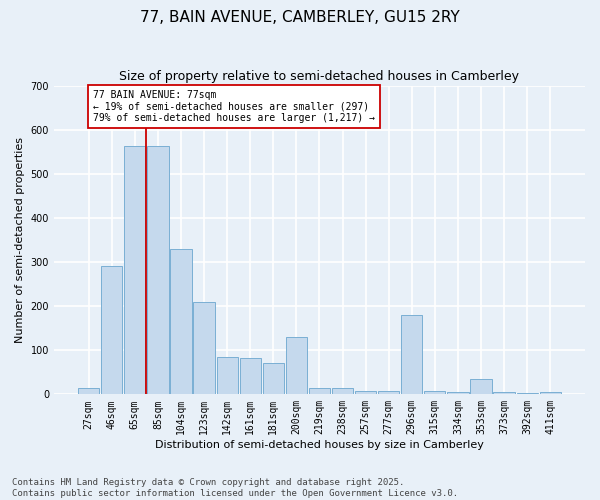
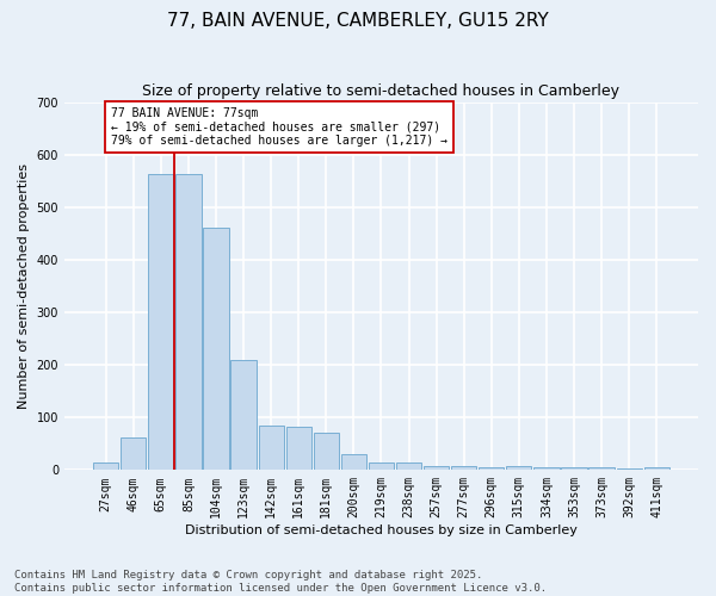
46sqm: 290 -> 62
104sqm: 330 -> 461
200sqm: 130 -> 30
296sqm: 180 -> 5
353sqm: 35 -> 5
